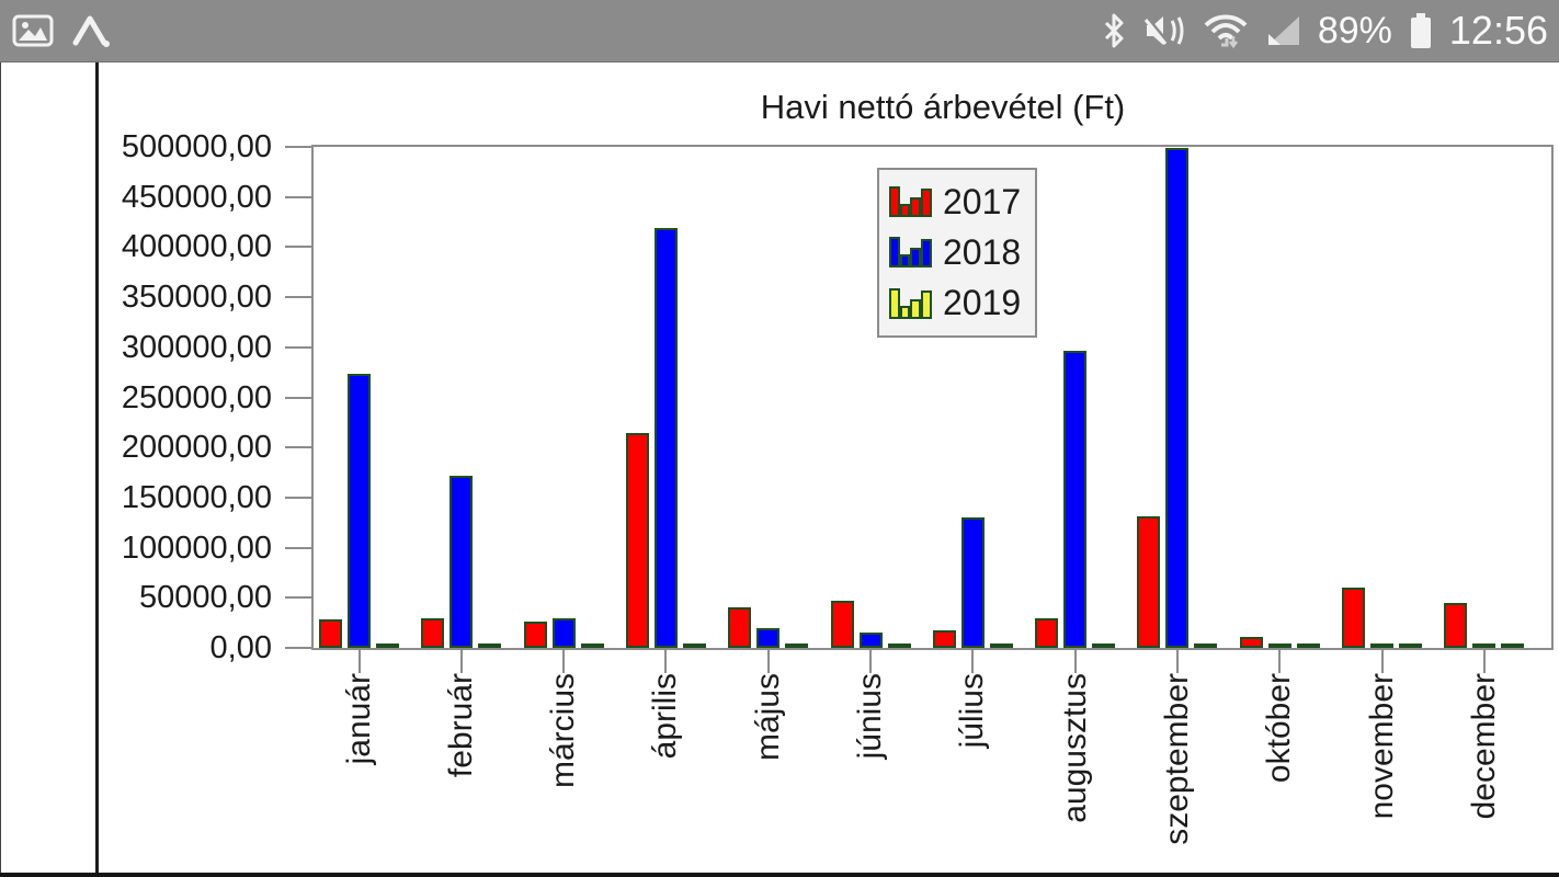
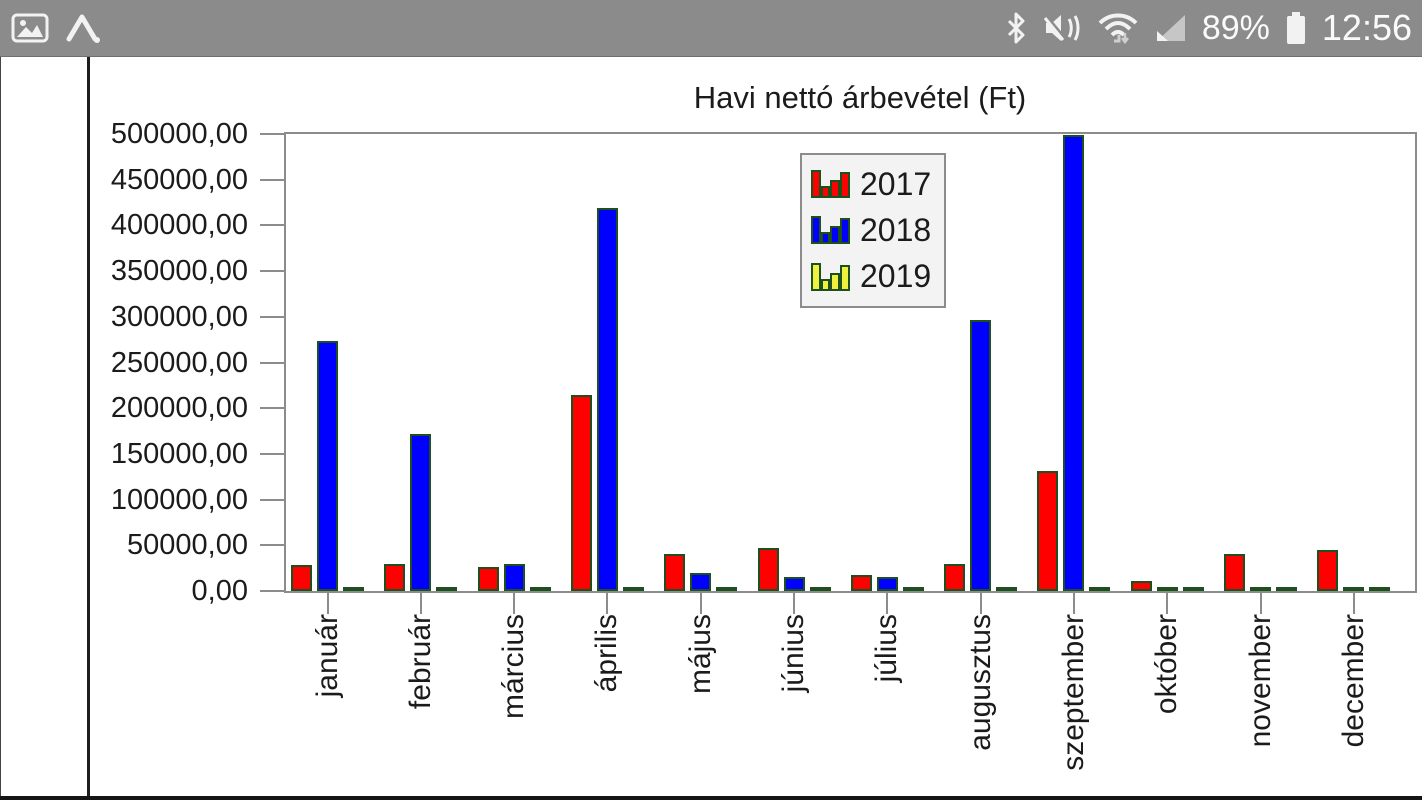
2018/július: 130000 -> 20000
2017/november: 60000 -> 40000
